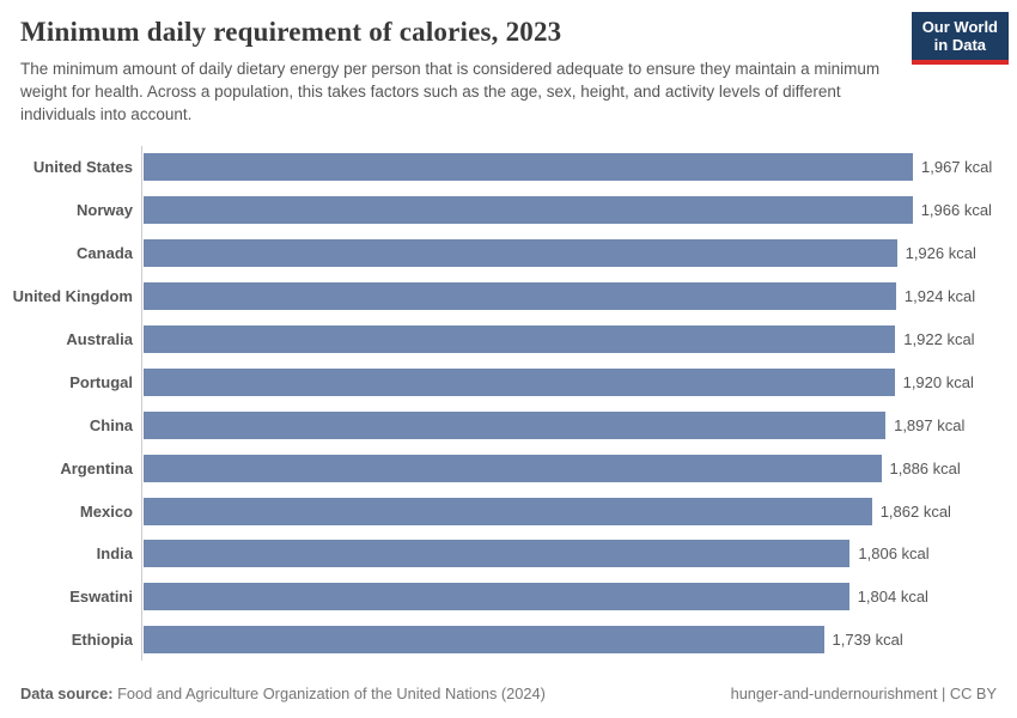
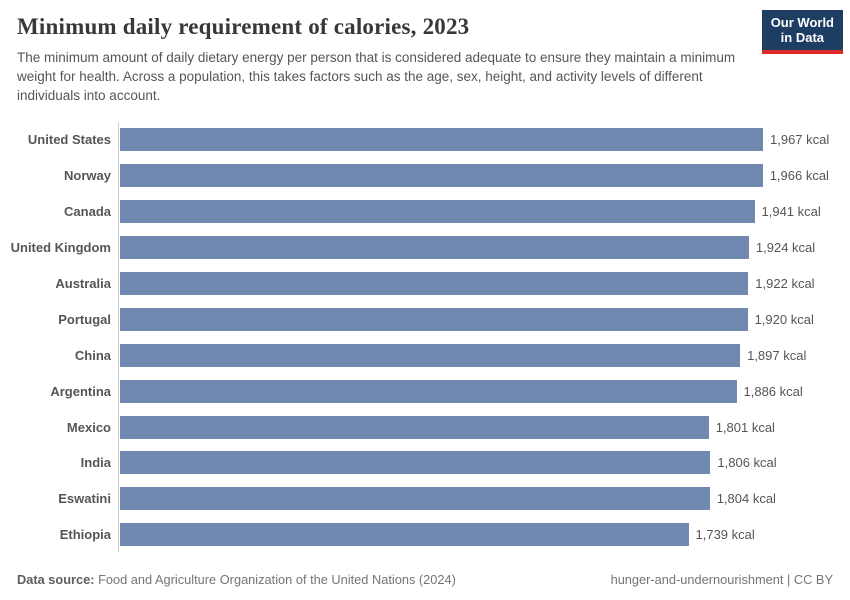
Canada: 1,926 -> 1,941
Mexico: 1,862 -> 1,801
